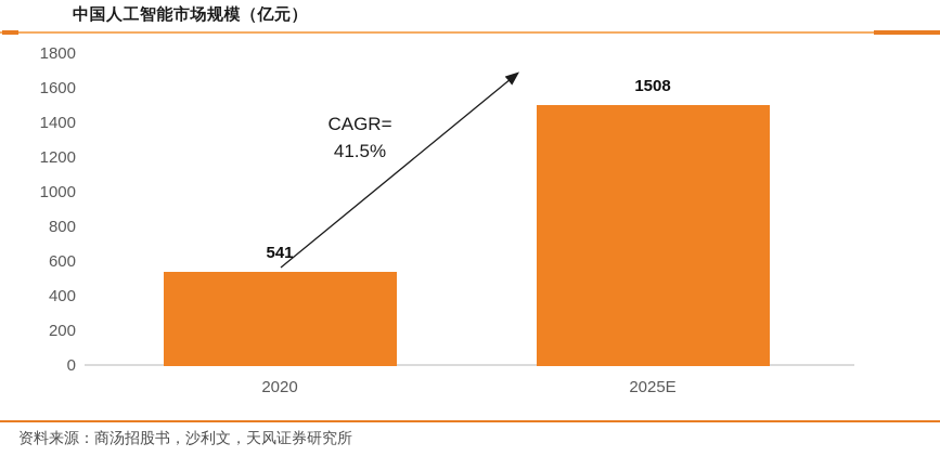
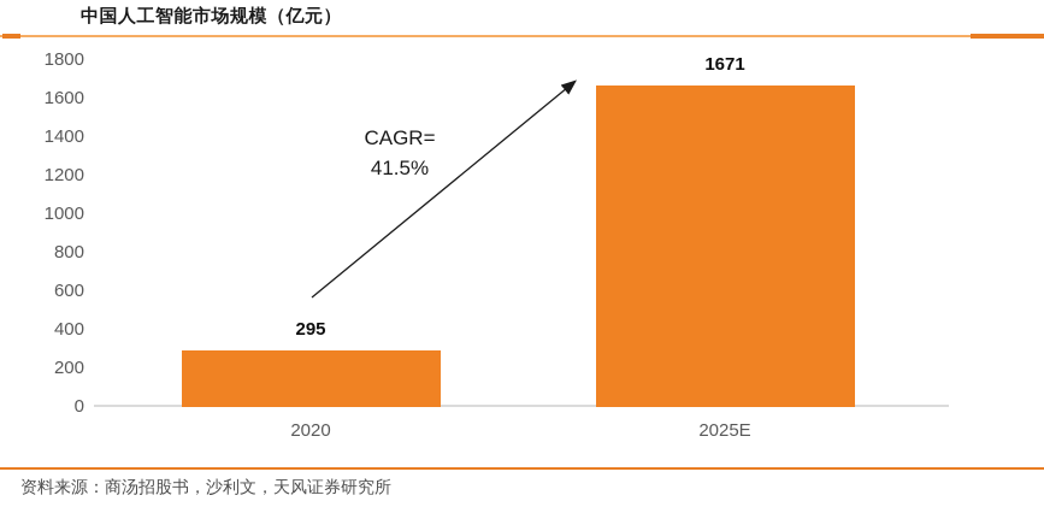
2020: 541 -> 295
2025E: 1508 -> 1671
